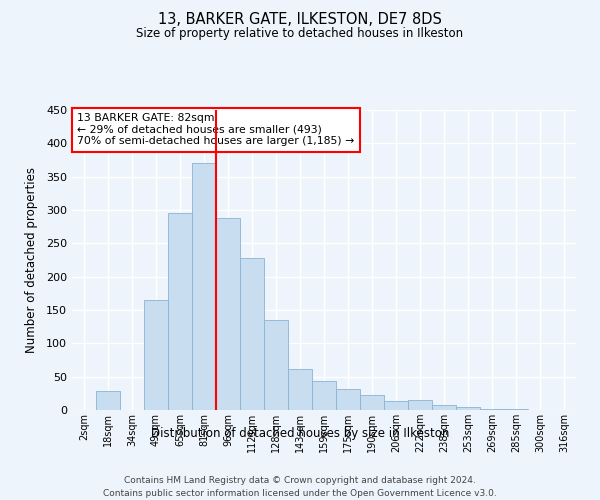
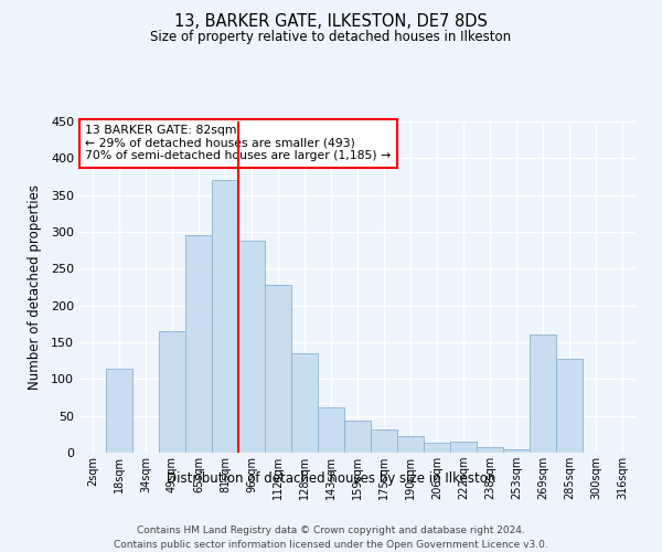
18sqm: 28 -> 114
269sqm: 2 -> 160
285sqm: 1 -> 128
